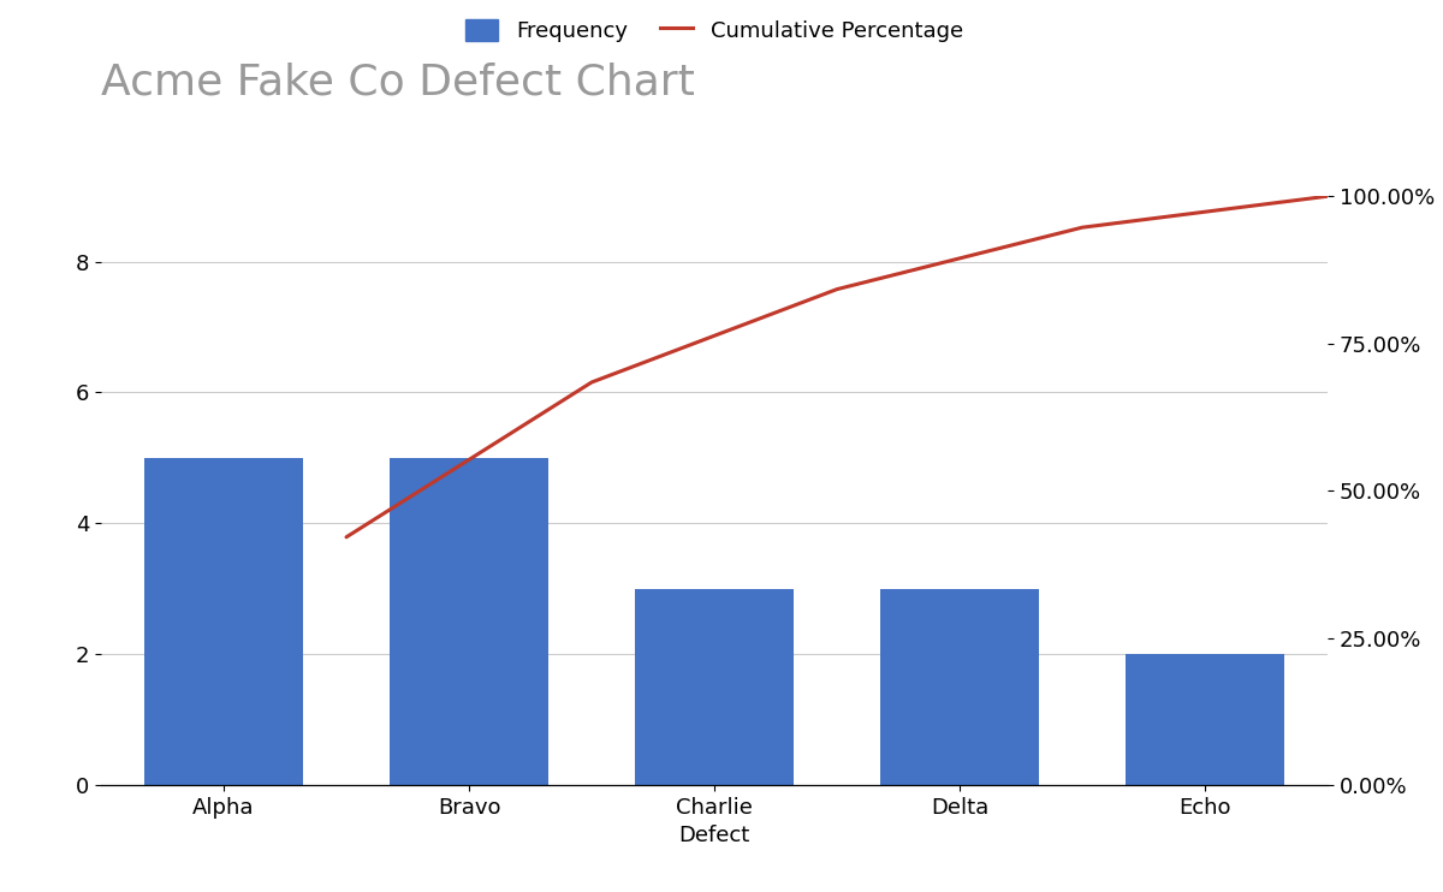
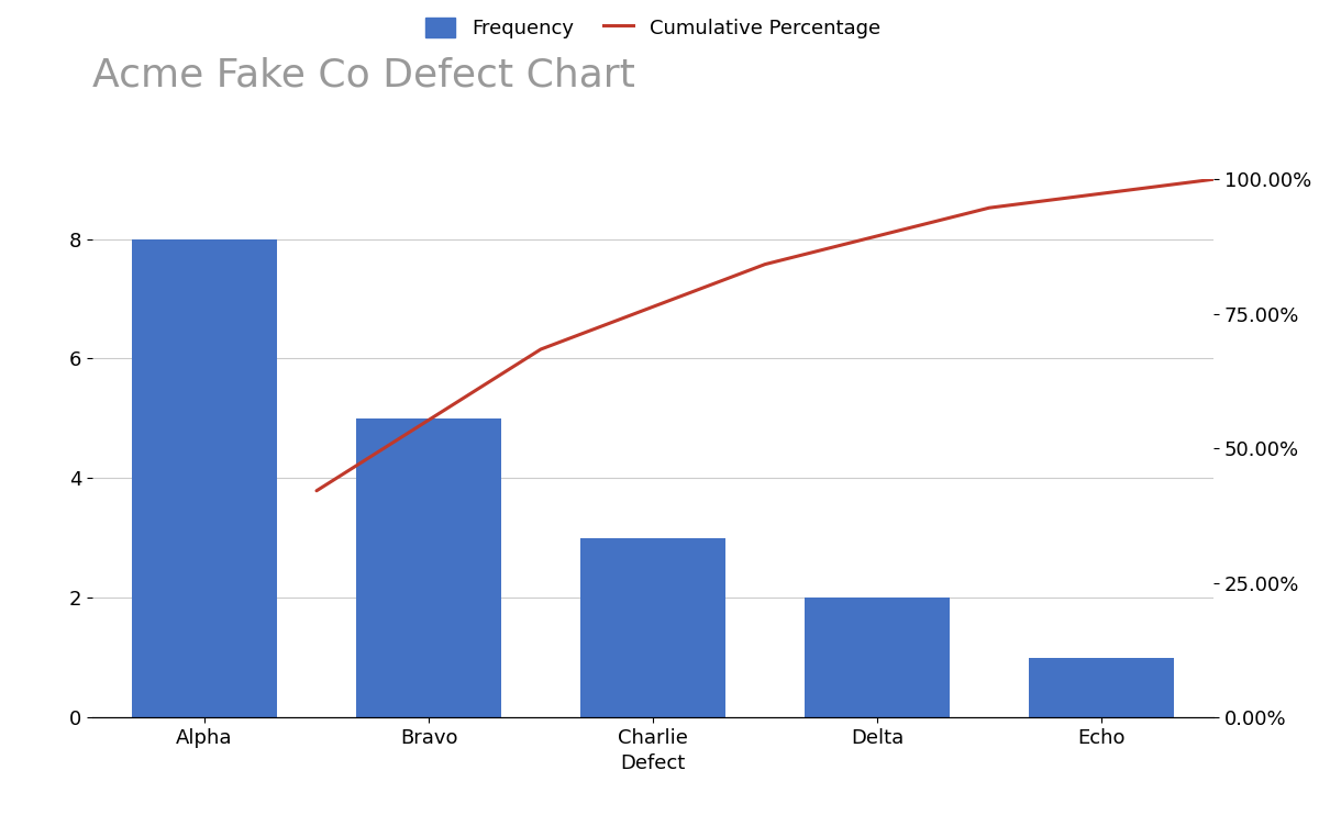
Frequency/Alpha: 5 -> 8
Frequency/Delta: 3 -> 2
Frequency/Echo: 2 -> 1
